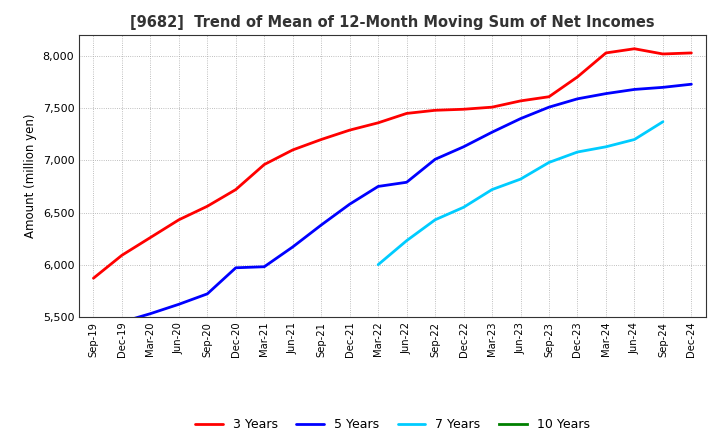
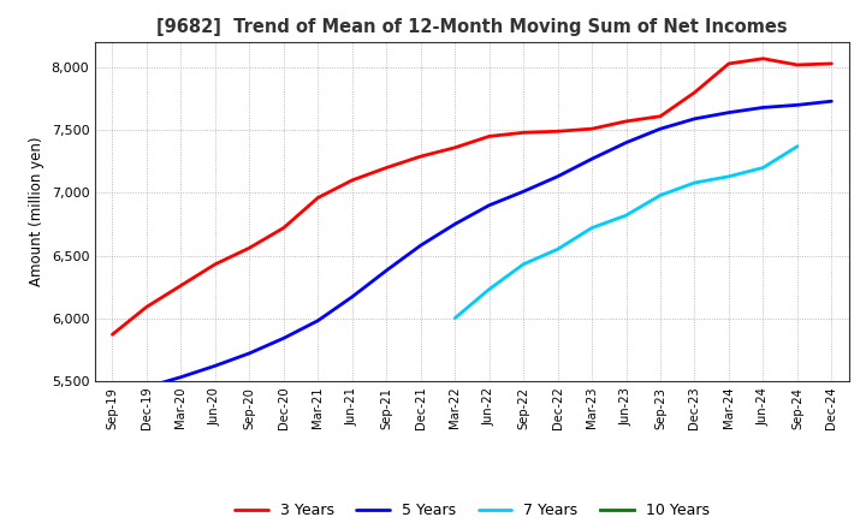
5 Years/Dec-20: 5,970 -> 5,840
5 Years/Jun-22: 6,790 -> 6,900
